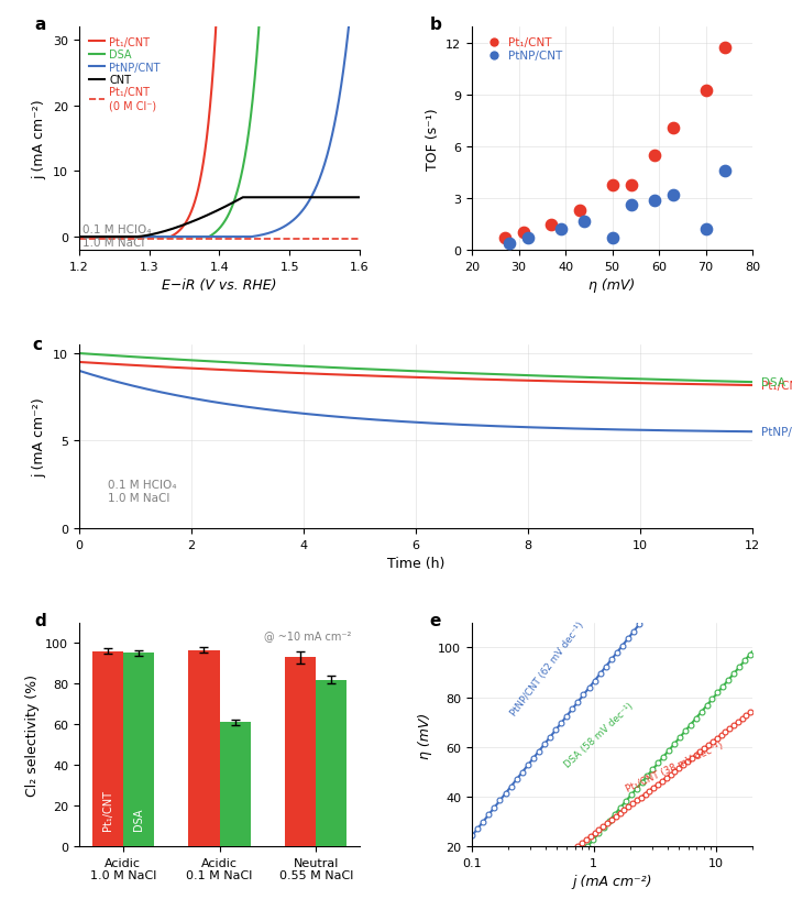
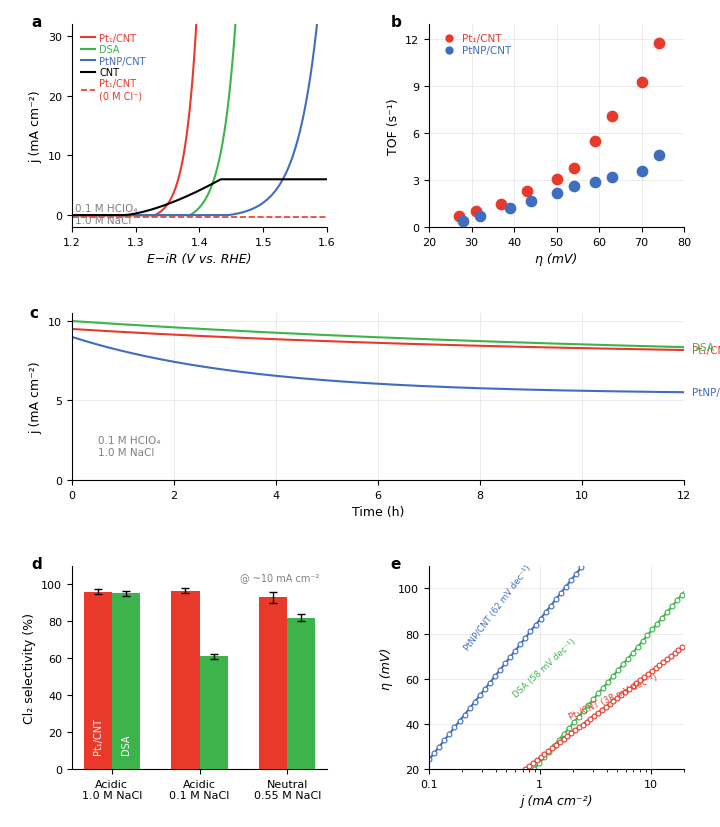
Pt₁/CNT/50: 3.8 -> 3.1
PtNP/CNT/50: 0.7 -> 2.2
PtNP/CNT/70: 1.2 -> 3.6
